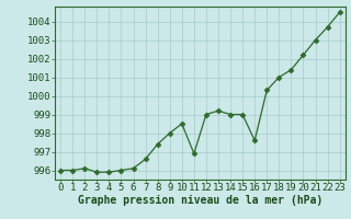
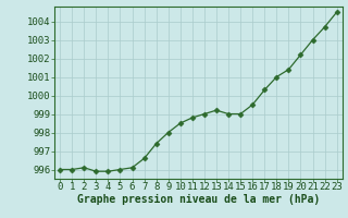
11: 996.9 -> 998.8
16: 997.6 -> 999.5
